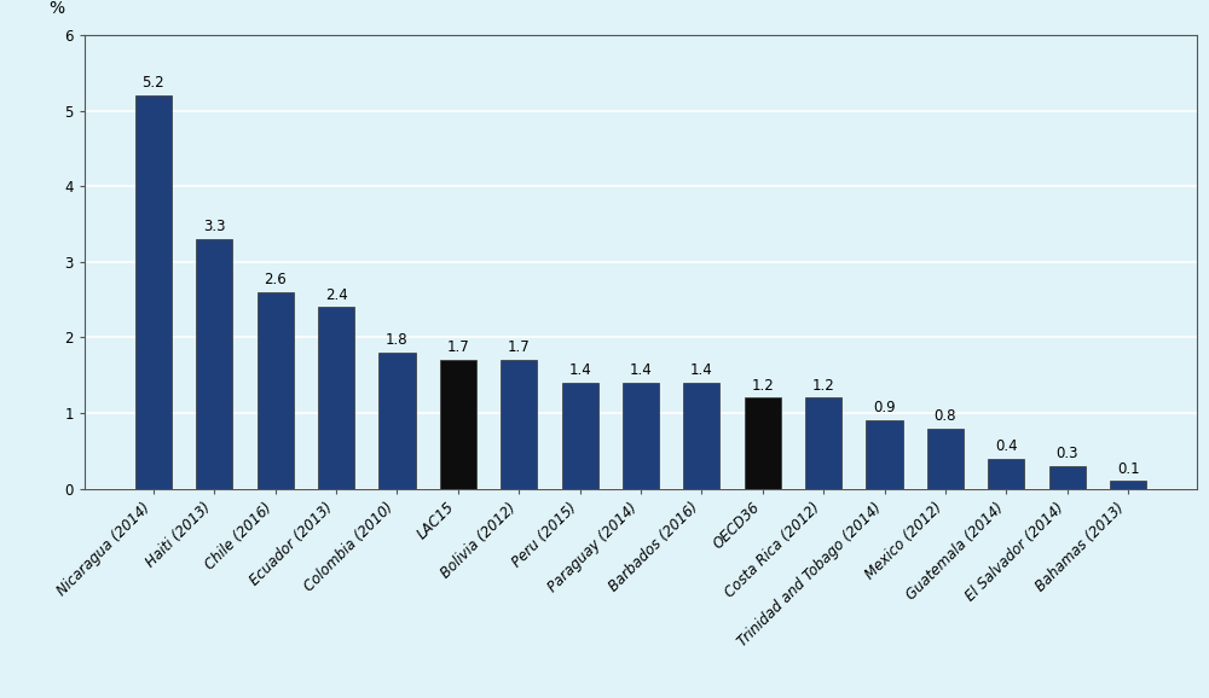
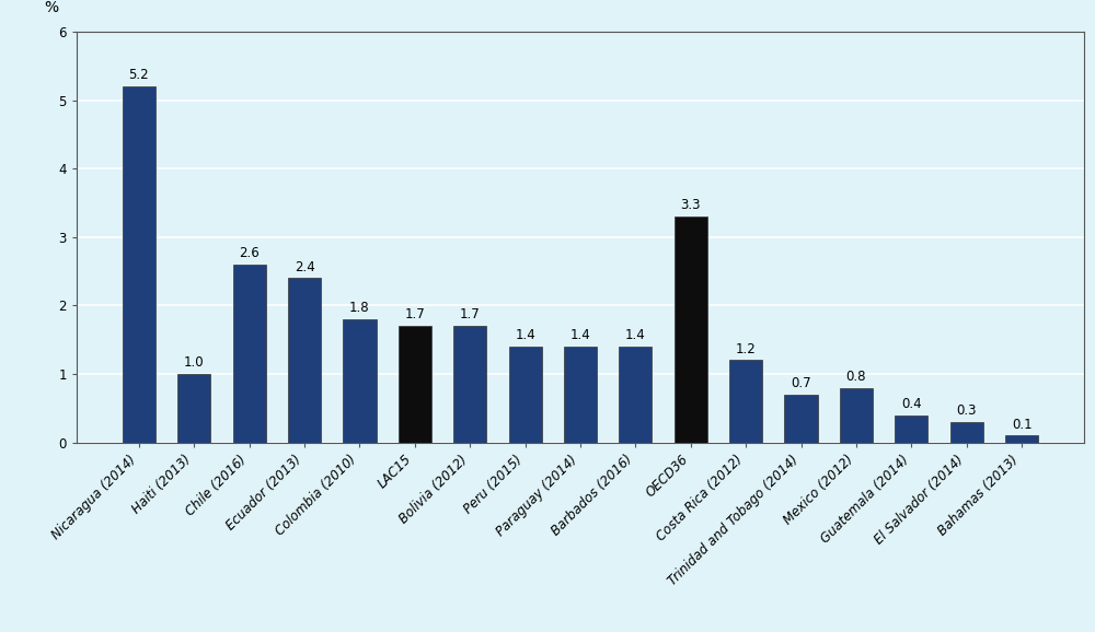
Haiti (2013): 3.3 -> 1.0
OECD36: 1.2 -> 3.3
Trinidad and Tobago (2014): 0.9 -> 0.7
